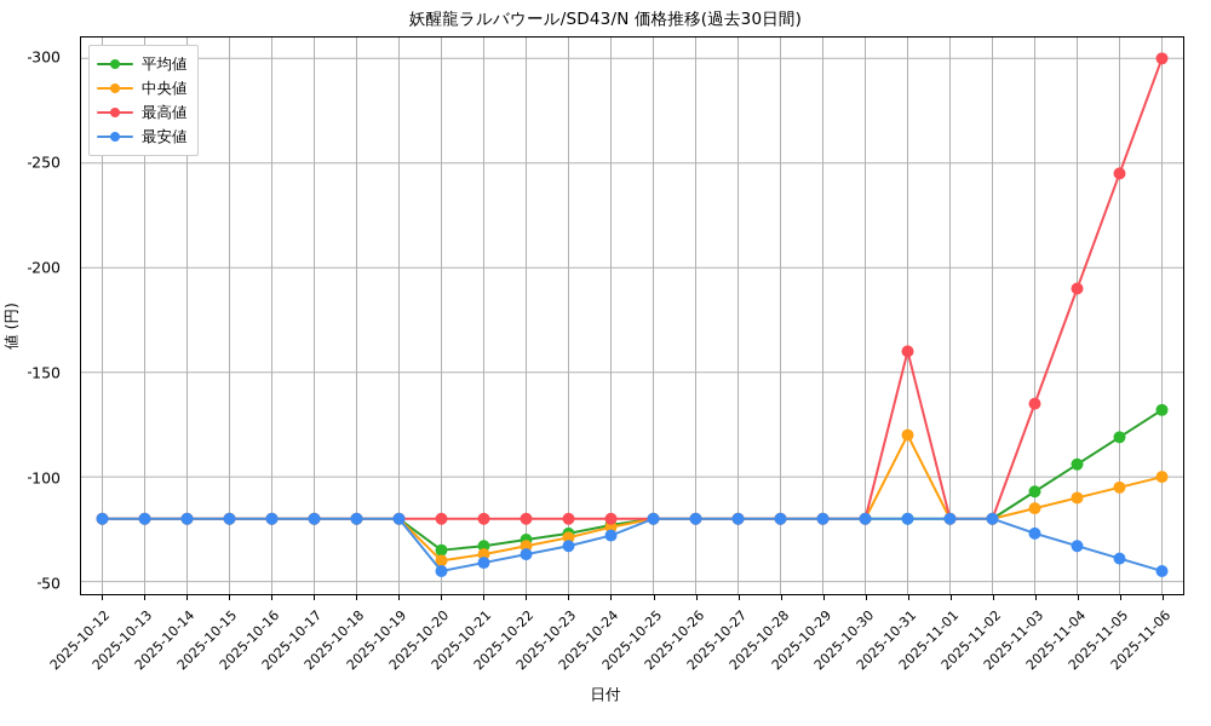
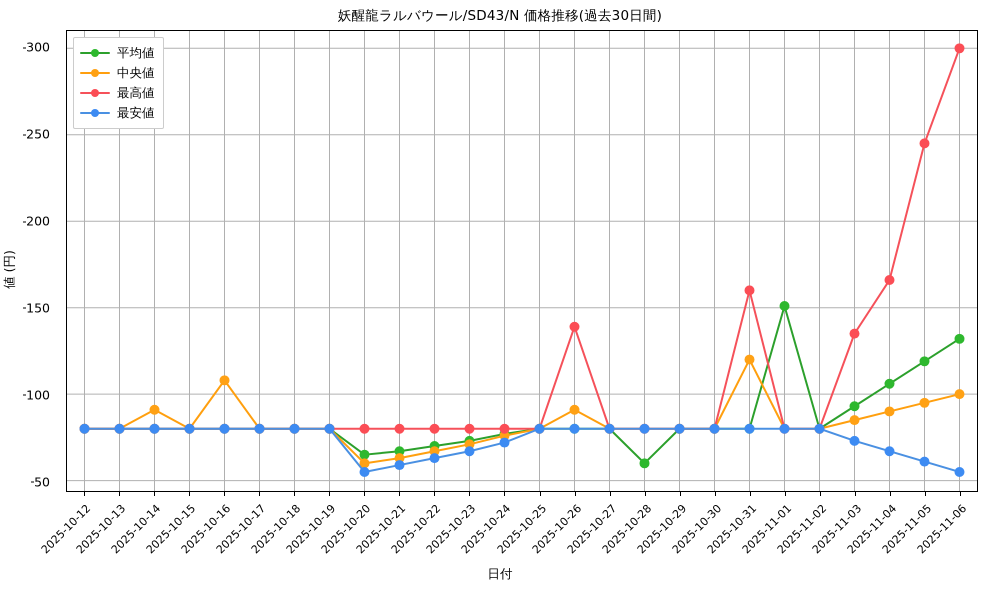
中央値/2025-10-14: 80 -> 91
中央値/2025-10-16: 80 -> 108
中央値/2025-10-26: 80 -> 91
最高値/2025-10-26: 80 -> 139
平均値/2025-10-28: 80 -> 60
平均値/2025-11-01: 80 -> 151
最高値/2025-11-04: 190 -> 166
